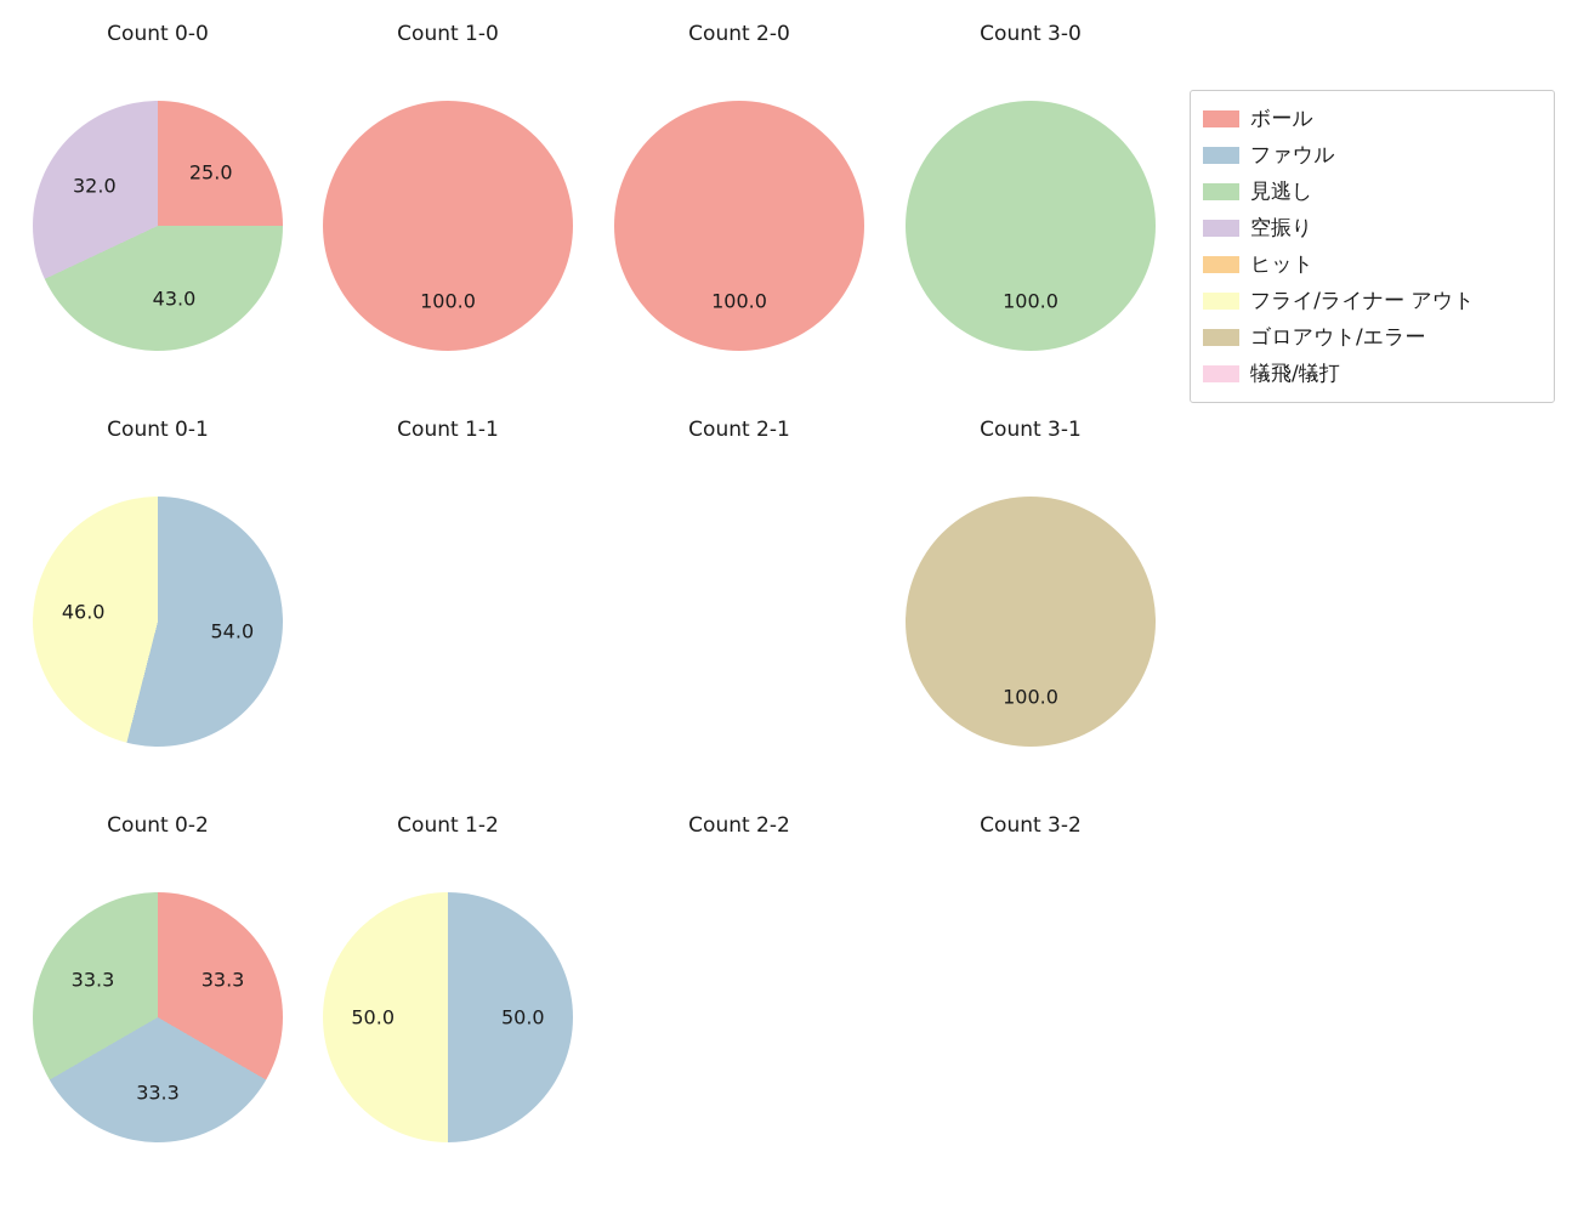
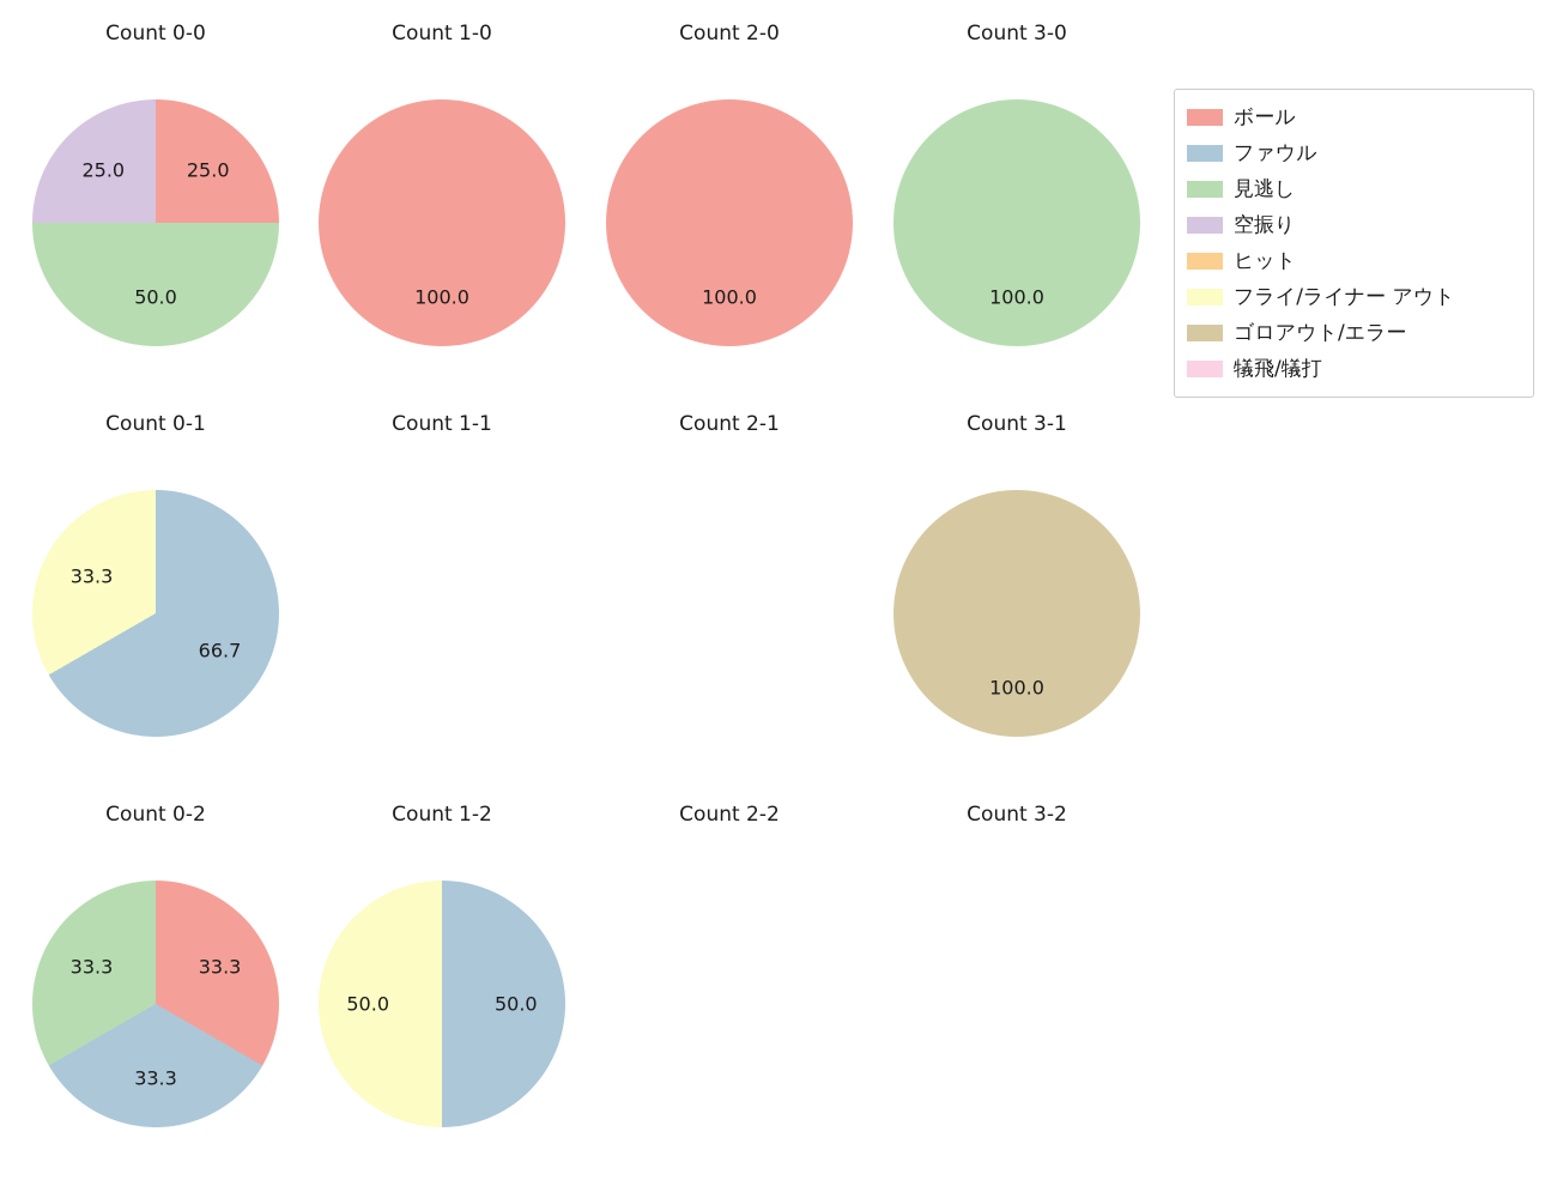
Count 0-0/見逃し: 43.0 -> 50.0
Count 0-0/空振り: 32.0 -> 25.0
Count 0-1/ファウル: 54.0 -> 66.7
Count 0-1/フライ/ライナー アウト: 46.0 -> 33.3
